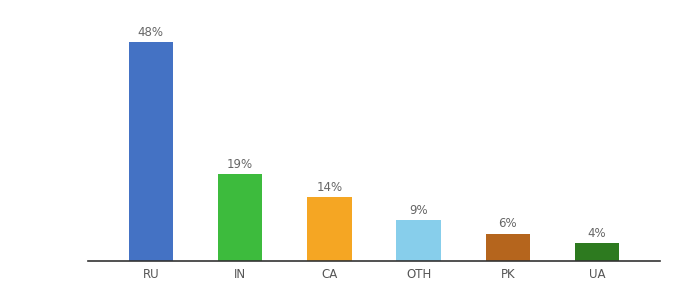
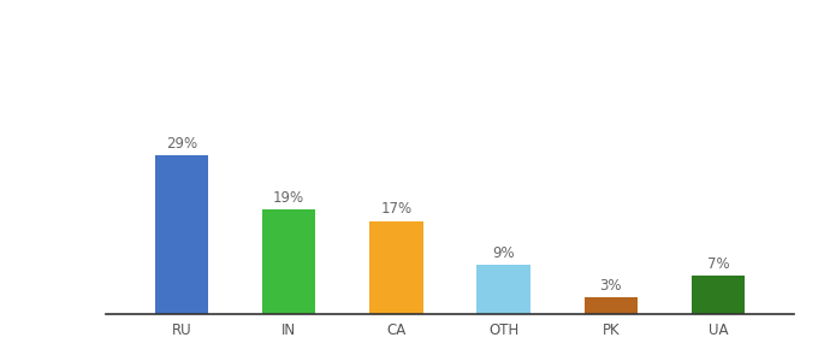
RU: 48% -> 29%
CA: 14% -> 17%
PK: 6% -> 3%
UA: 4% -> 7%
